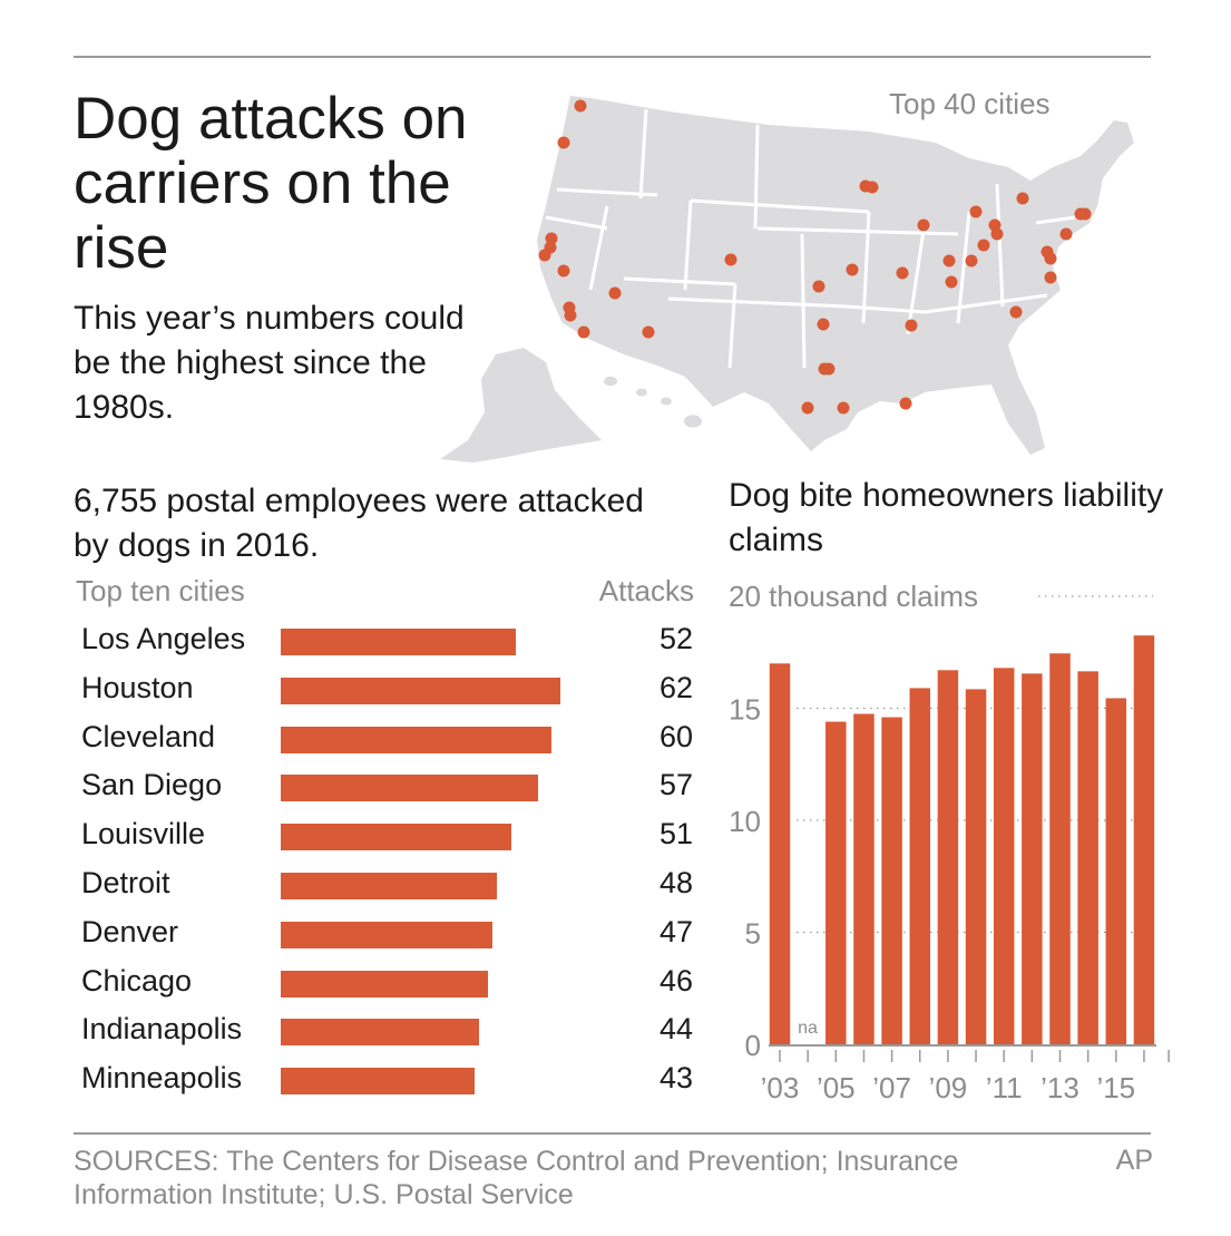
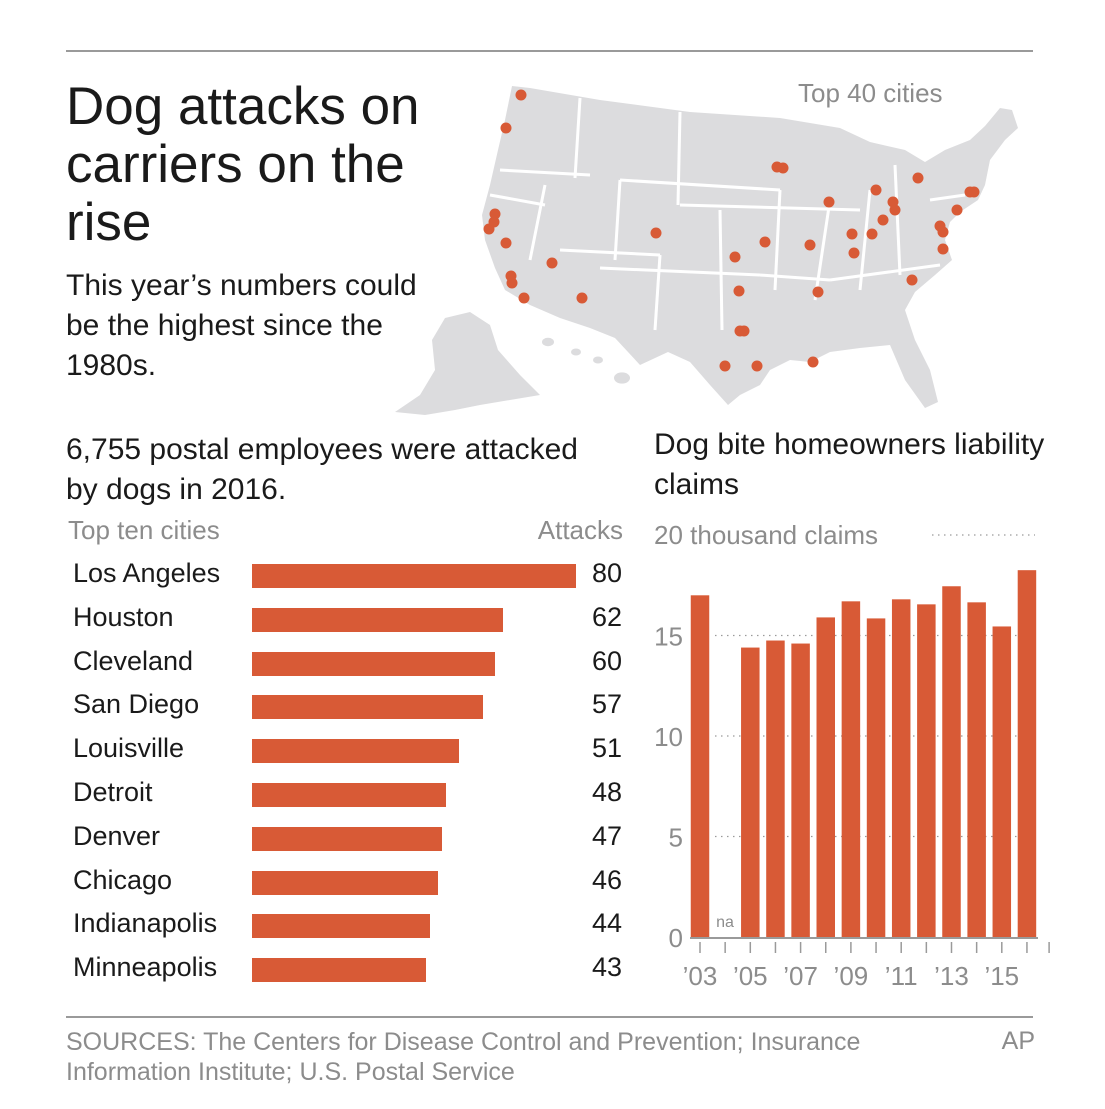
6,755 postal employees were attacked by dogs in 2016./Los Angeles: 52 -> 80
